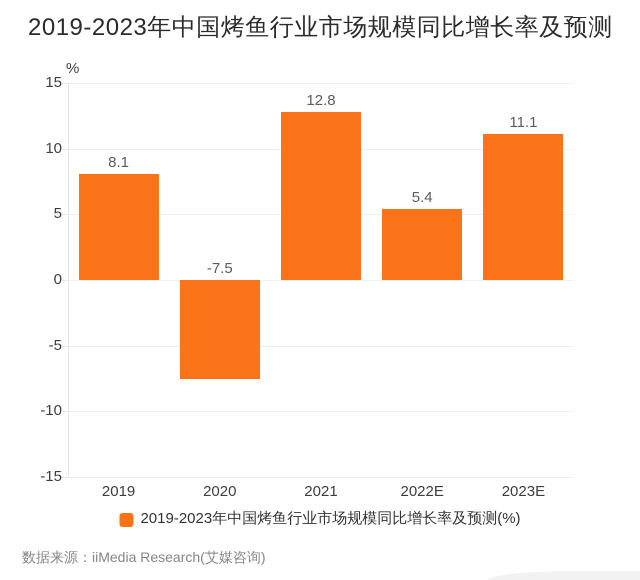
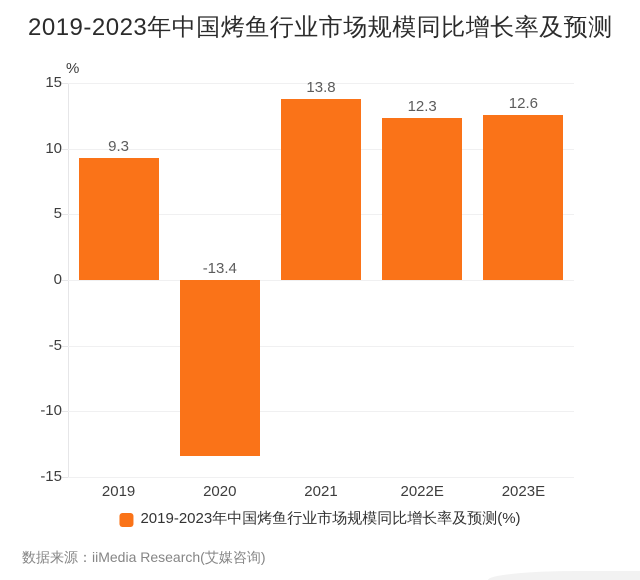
2019: 8.1 -> 9.3
2020: -7.5 -> -13.4
2021: 12.8 -> 13.8
2022E: 5.4 -> 12.3
2023E: 11.1 -> 12.6
